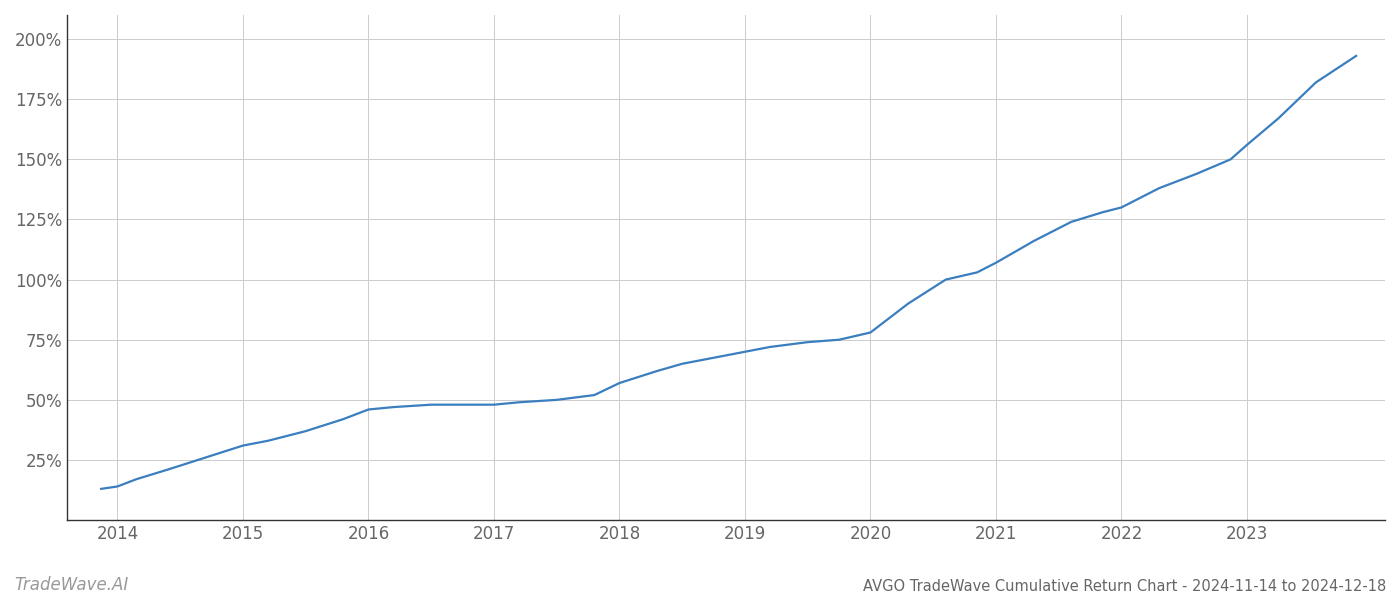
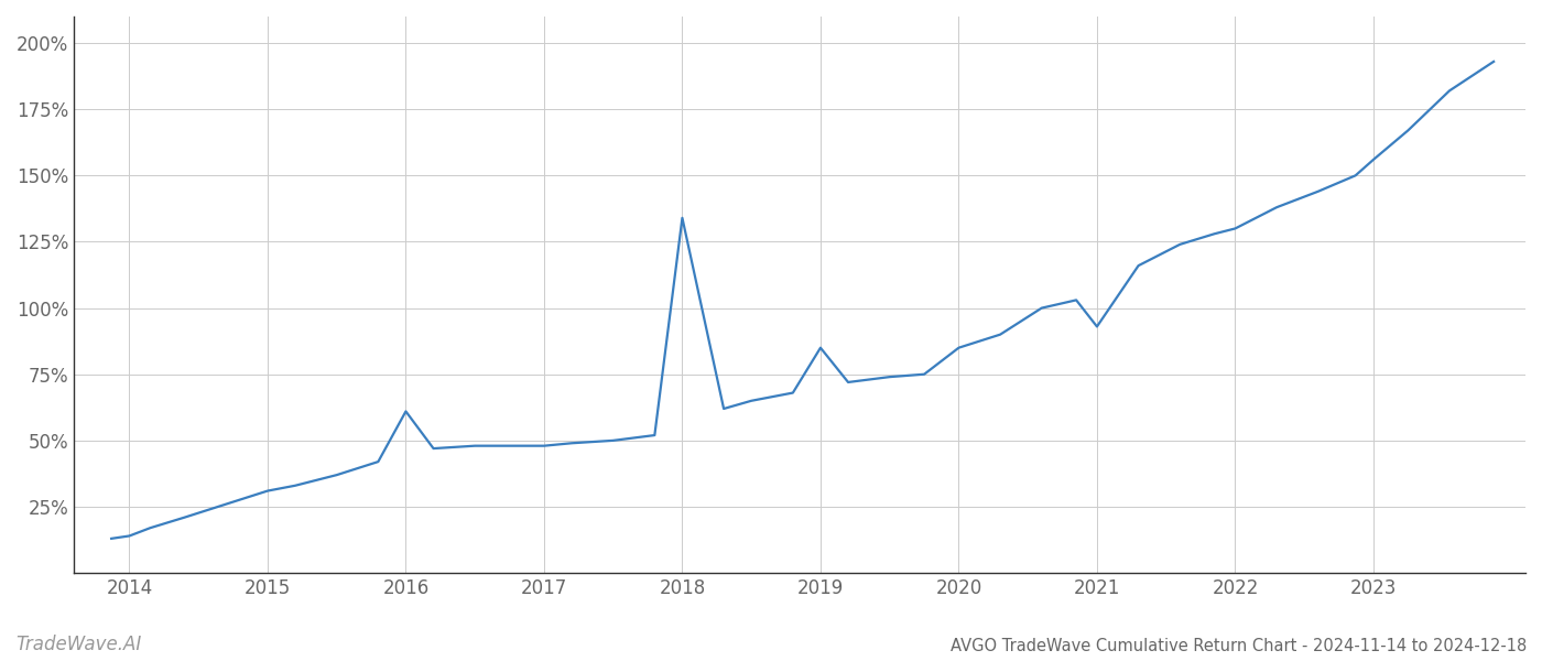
2016: 46% -> 61%
2018: 57% -> 134%
2019: 70% -> 85%
2020: 78% -> 85%
2021: 107% -> 93%
